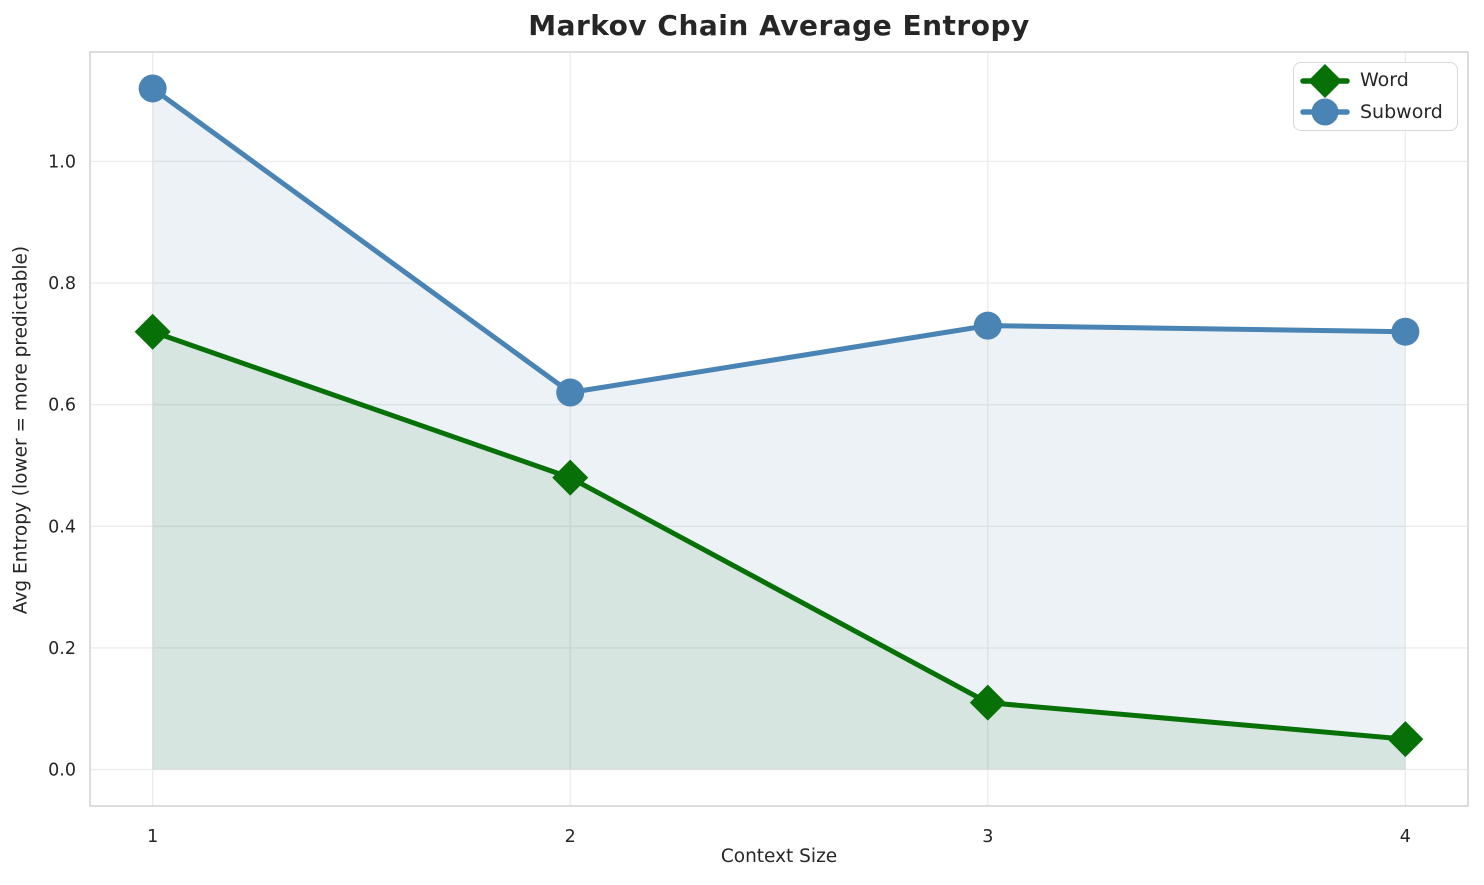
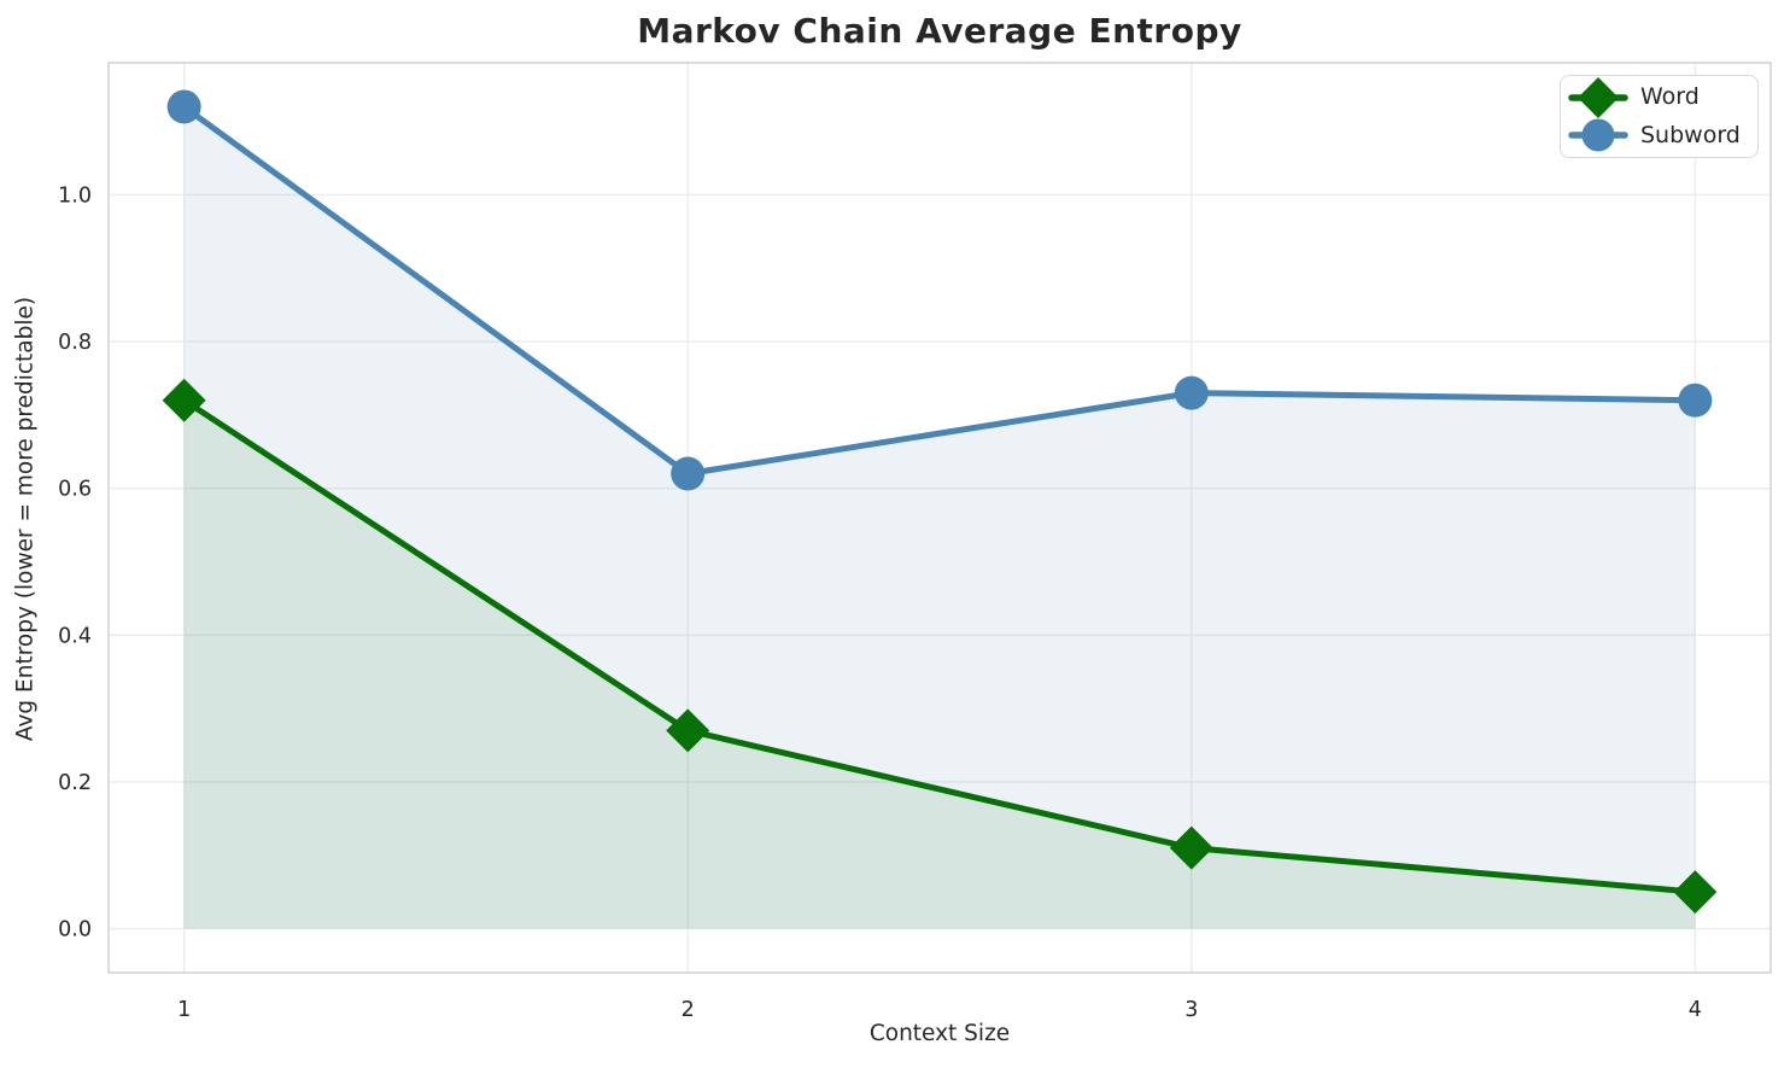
Word/2: 0.48 -> 0.27
